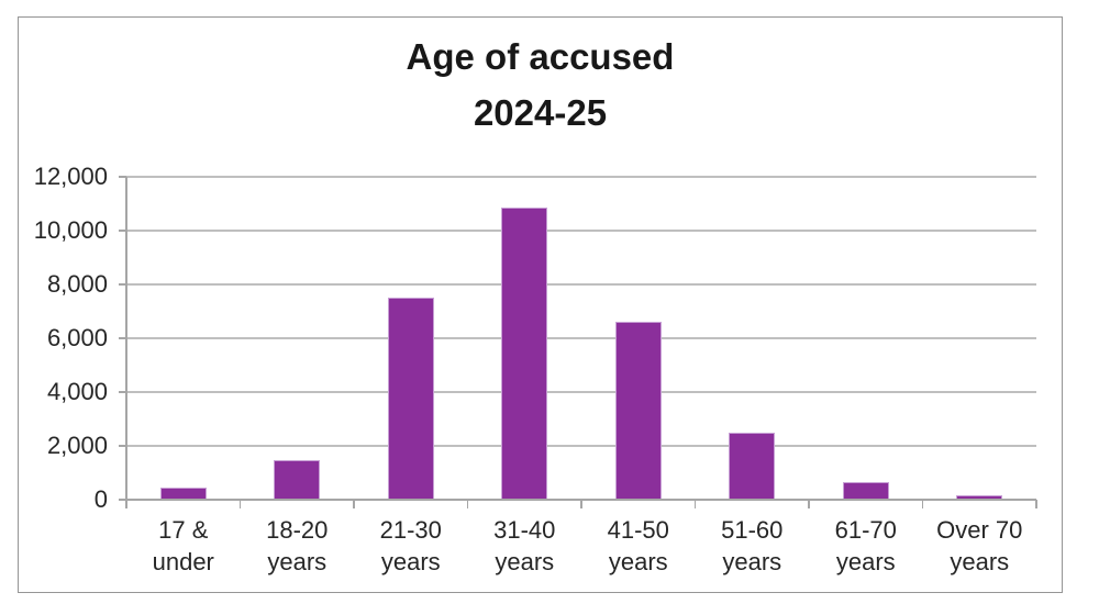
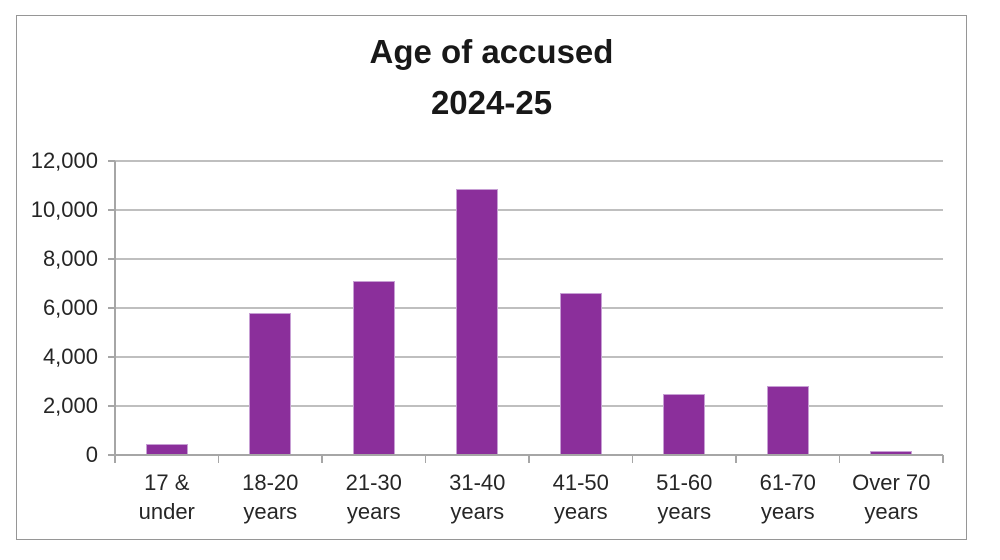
18-20 years: 1400 -> 5800
21-30 years: 7500 -> 7100
61-70 years: 600 -> 2800
